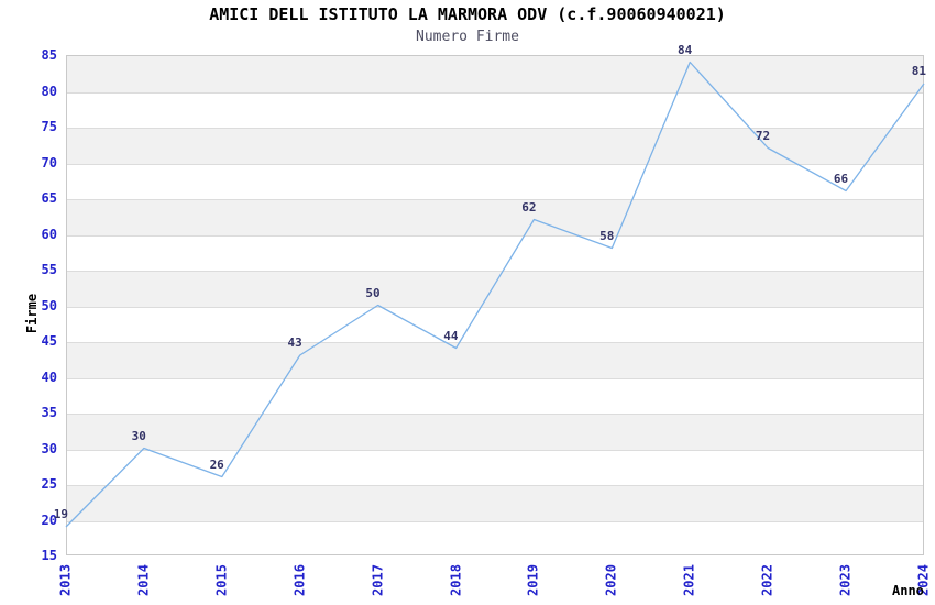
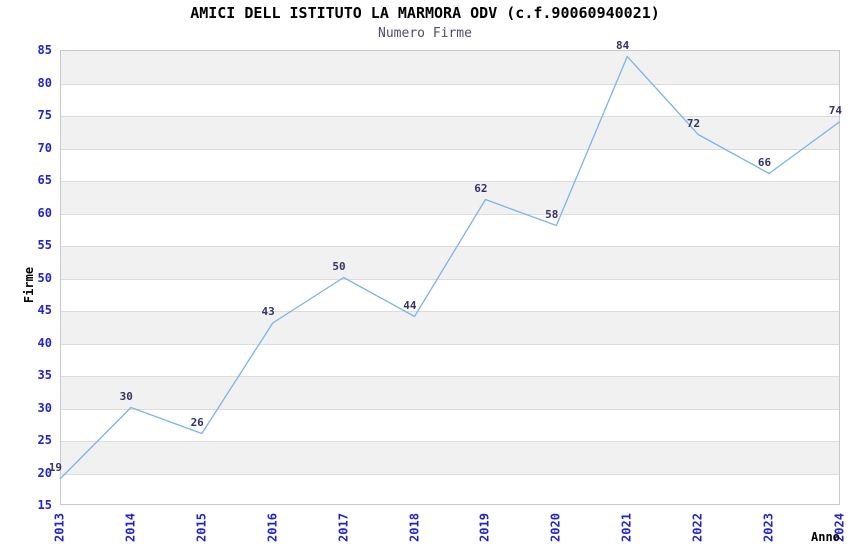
2024: 81 -> 74
